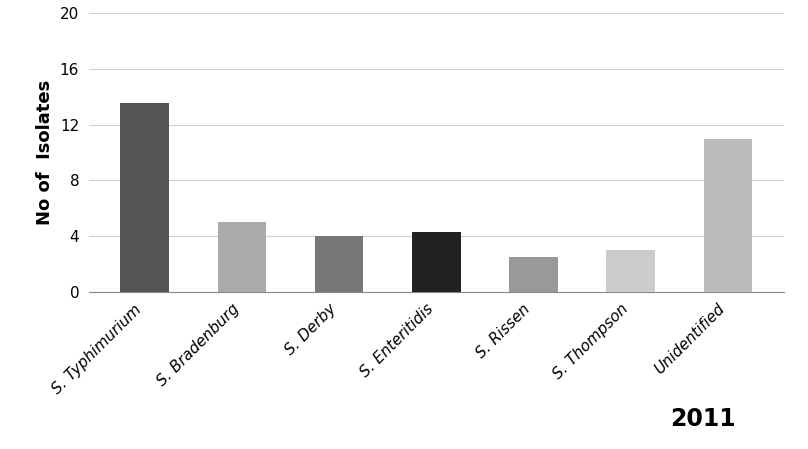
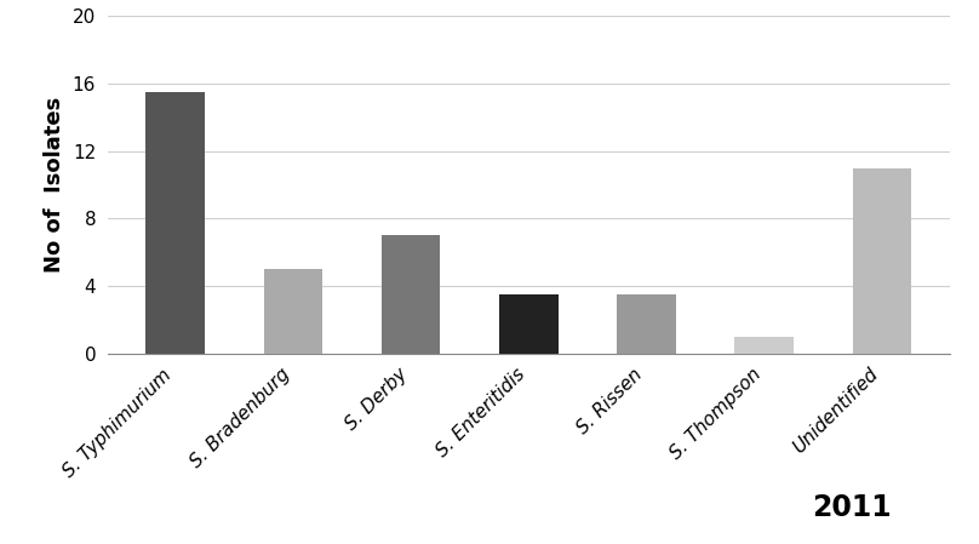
S. Typhimurium: 13.6 -> 15.5
S. Derby: 4.0 -> 7.0
S. Enteritidis: 4.3 -> 3.5
S. Rissen: 2.5 -> 3.5
S. Thompson: 3.0 -> 1.0
